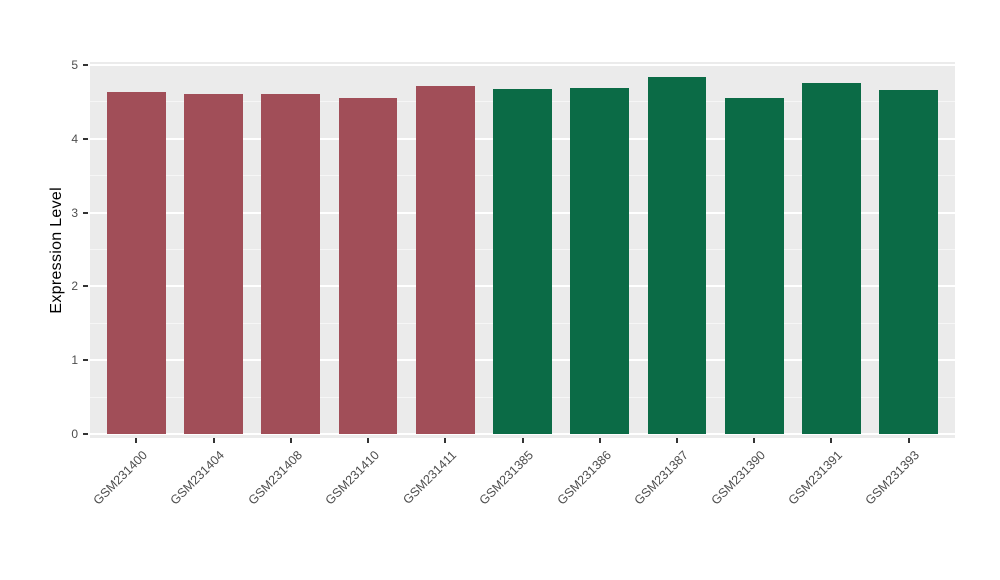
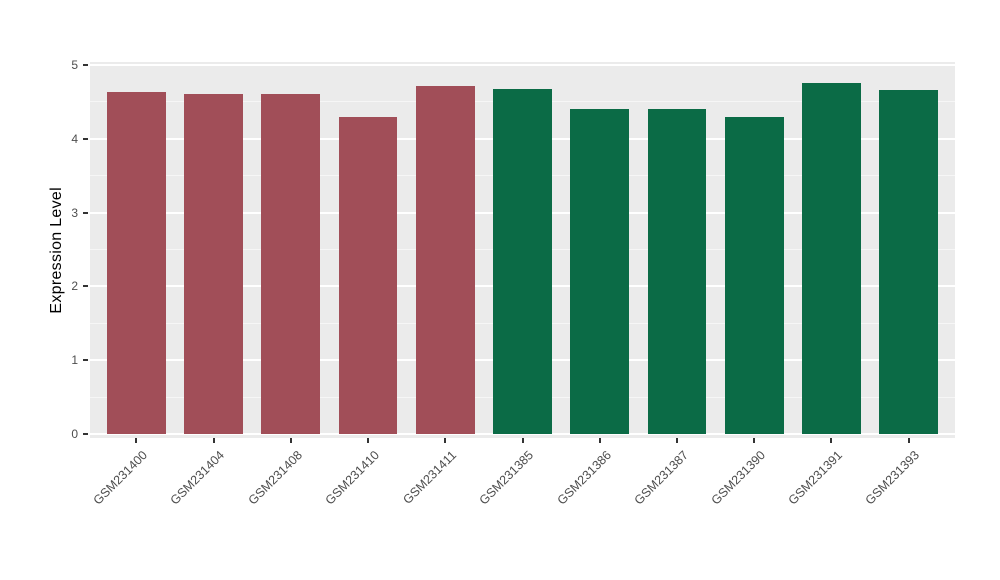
GSM231410: 4.5 -> 4.3
GSM231386: 4.7 -> 4.4
GSM231387: 4.8 -> 4.4
GSM231390: 4.5 -> 4.3
